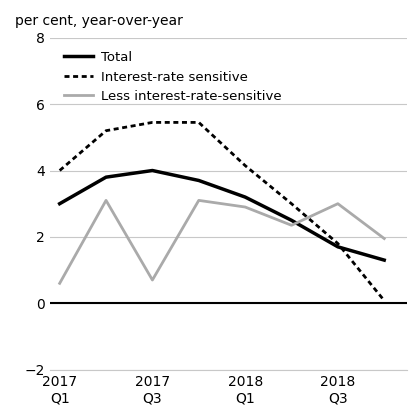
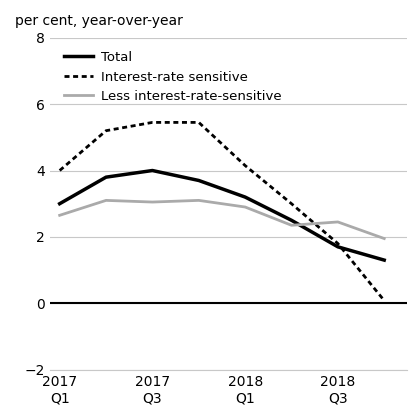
Less interest-rate-sensitive/2017 Q1: 0.60 -> 2.65
Less interest-rate-sensitive/2017 Q3: 0.70 -> 3.05
Less interest-rate-sensitive/2018 Q3: 3.00 -> 2.45
